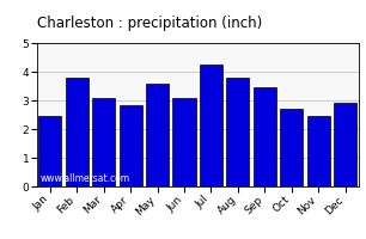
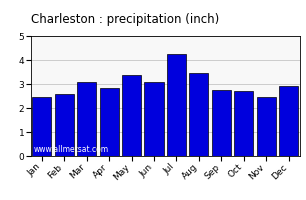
Feb: 3.80 -> 2.58
May: 3.60 -> 3.37
Aug: 3.80 -> 3.47
Sep: 3.45 -> 2.75
